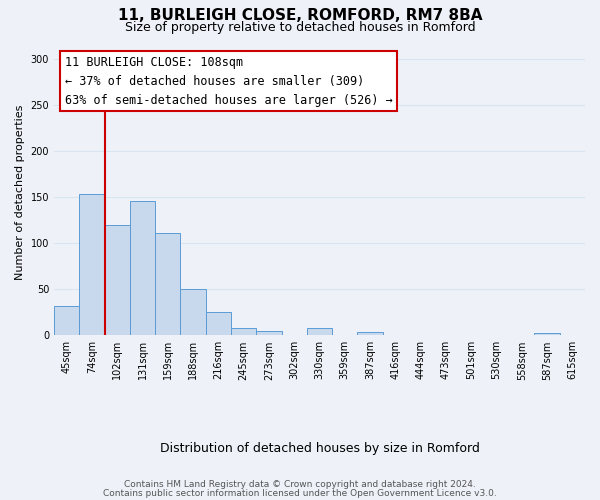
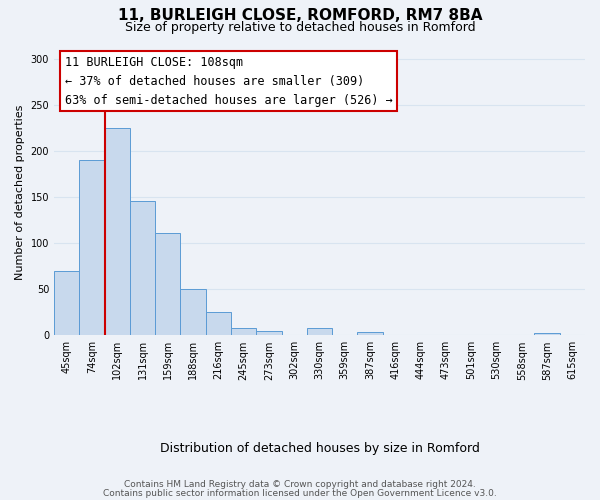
45sqm: 32 -> 70
74sqm: 154 -> 190
102sqm: 120 -> 225
